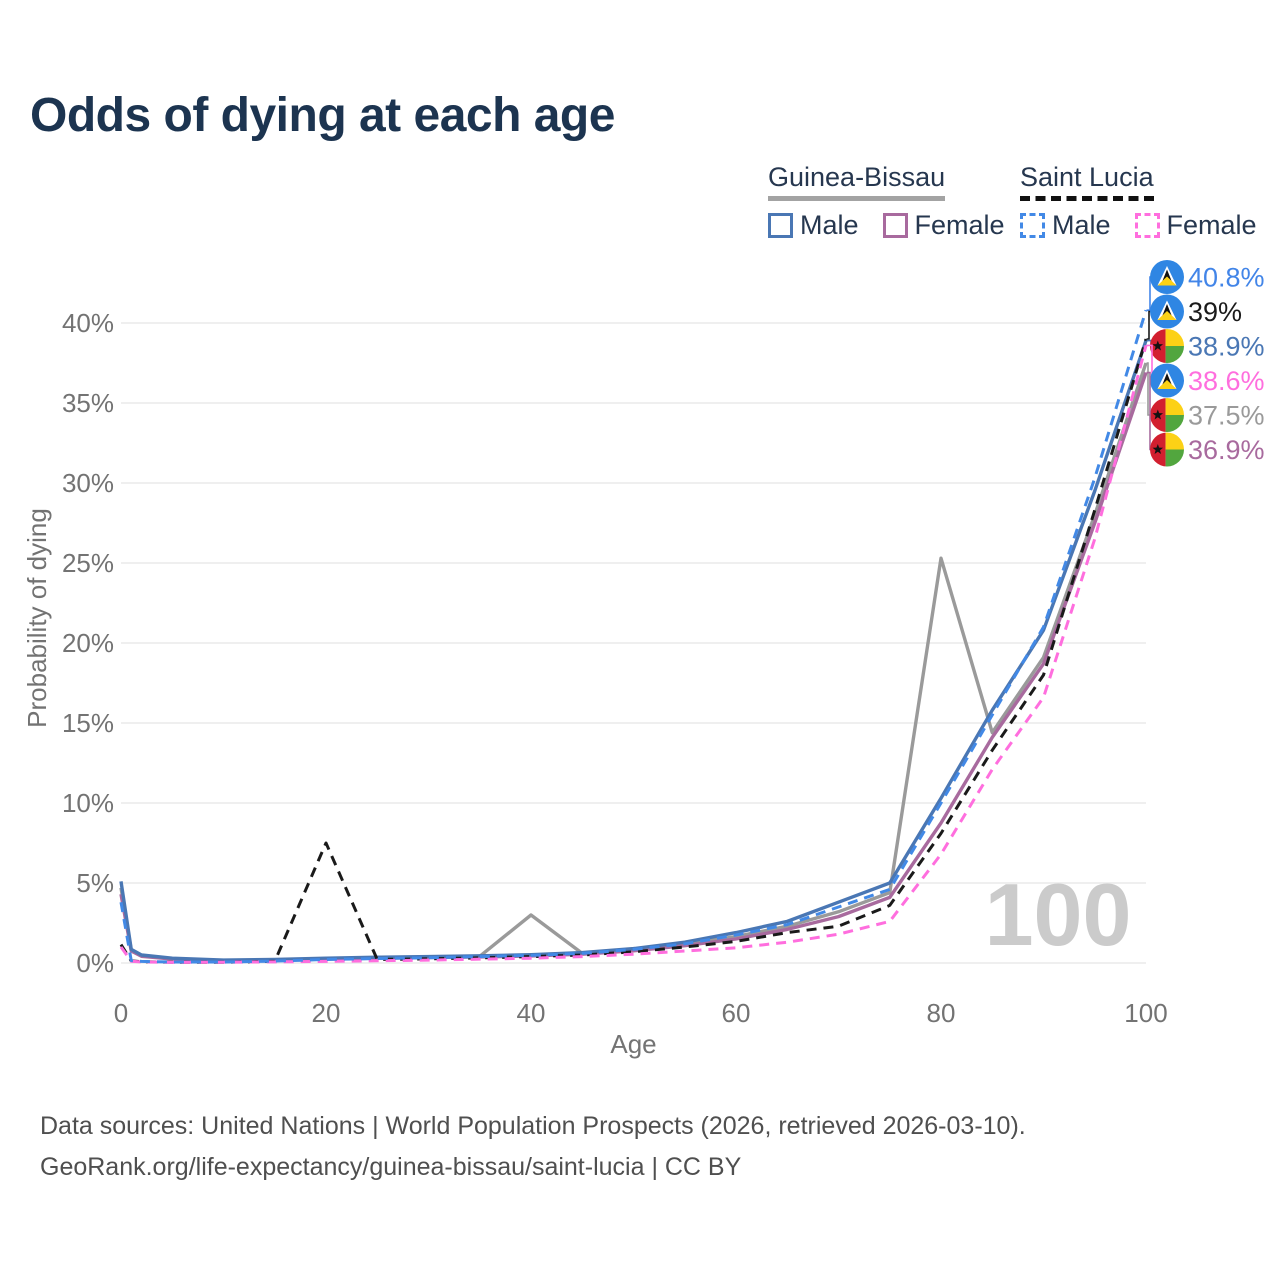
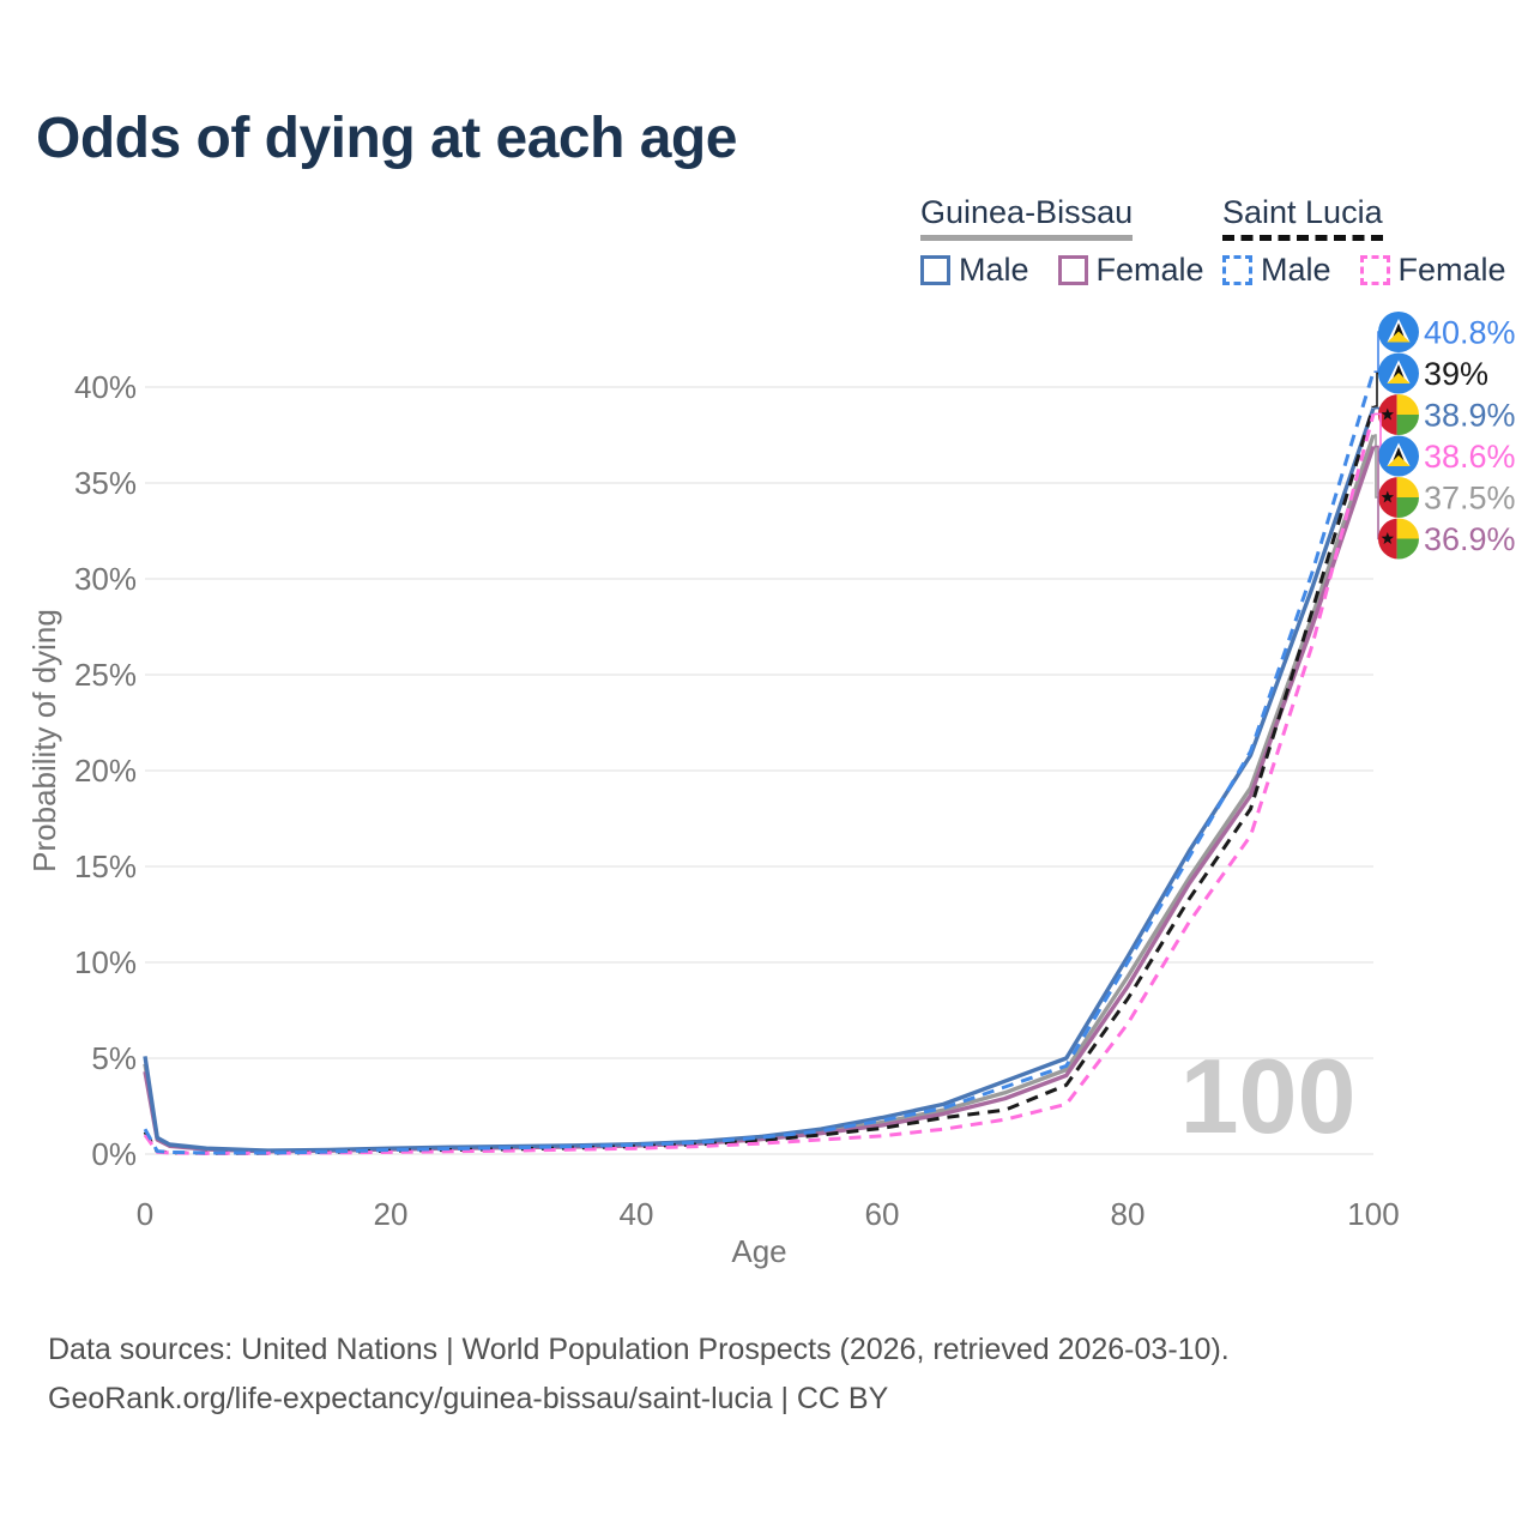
Saint Lucia Male/0: 3.8% -> 1.3%
Saint Lucia/20: 7.5% -> 0.2%
Guinea-Bissau/40: 3.0% -> 0.5%
Guinea-Bissau/80: 25.3% -> 9.2%
